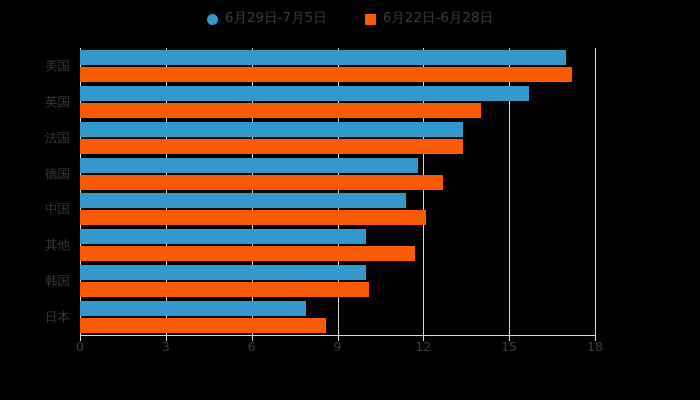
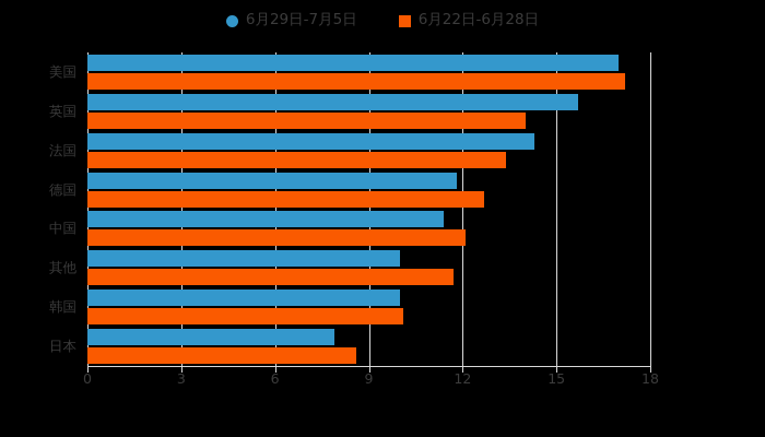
6月29日-7月5日/法国: 13.4 -> 14.3
